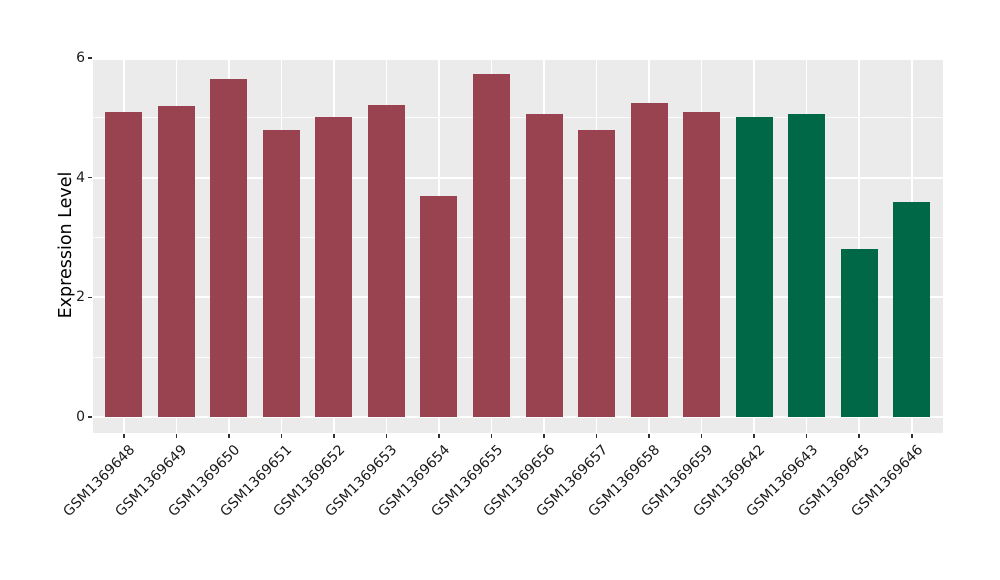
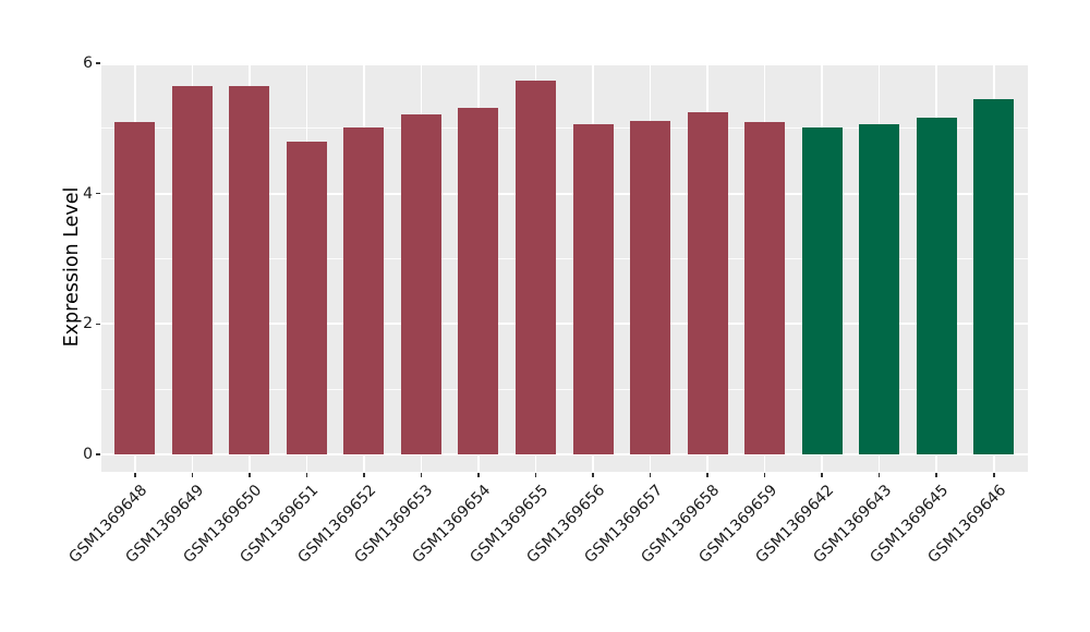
GSM1369649: 5.2 -> 5.7
GSM1369654: 3.7 -> 5.3
GSM1369657: 4.8 -> 5.1
GSM1369645: 2.8 -> 5.2
GSM1369646: 3.6 -> 5.5
